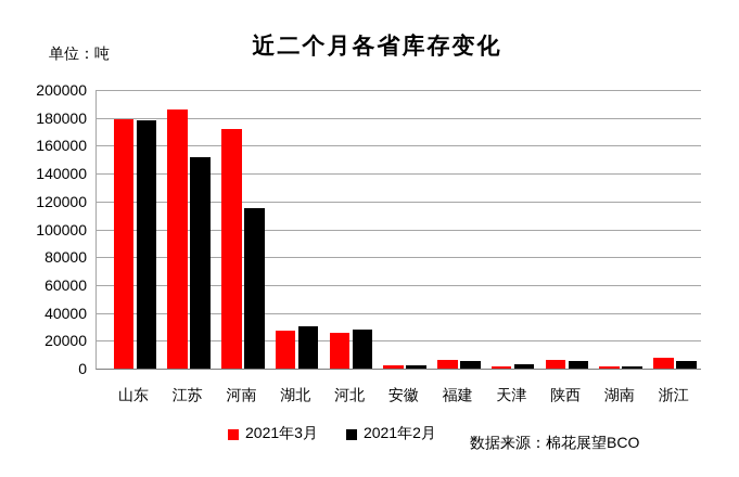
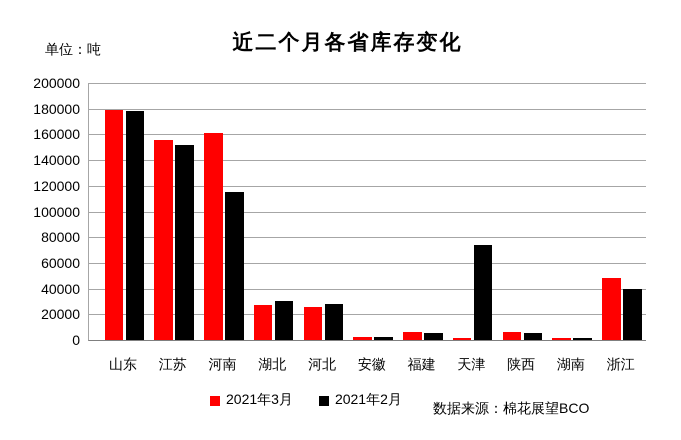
2021年3月/江苏: 186000 -> 156000
2021年3月/河南: 172000 -> 161000
2021年2月/天津: 3000 -> 74000
2021年3月/浙江: 8000 -> 48000
2021年2月/浙江: 6000 -> 40000
